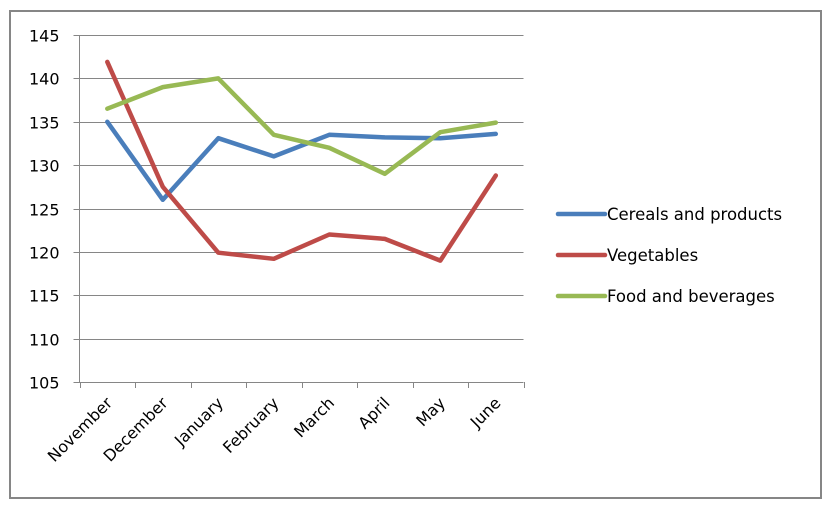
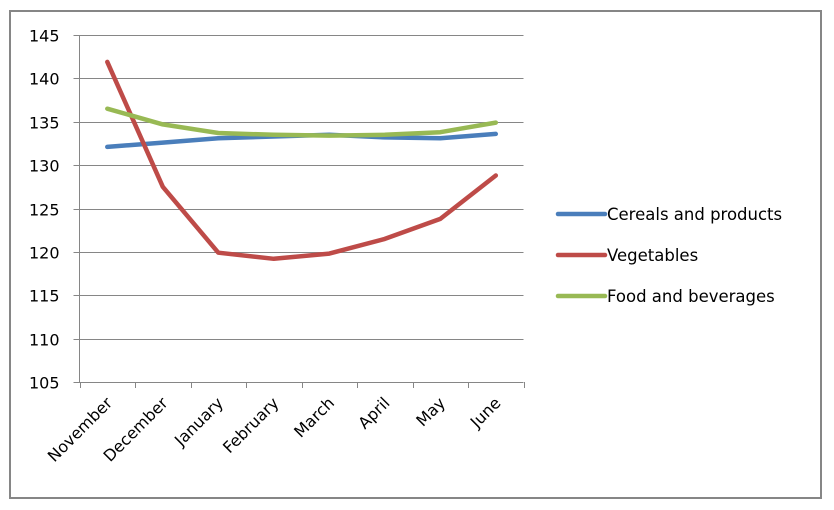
Cereals and products/November: 135 -> 132
Cereals and products/December: 126 -> 133
Food and beverages/December: 139 -> 135
Food and beverages/January: 140 -> 134
Cereals and products/February: 131 -> 133
Vegetables/March: 122 -> 120
Food and beverages/March: 132 -> 133
Food and beverages/April: 129 -> 134
Vegetables/May: 119 -> 124
